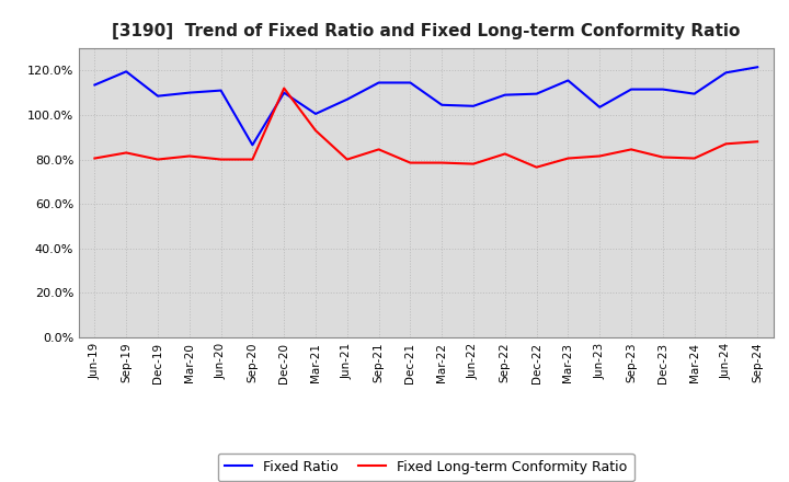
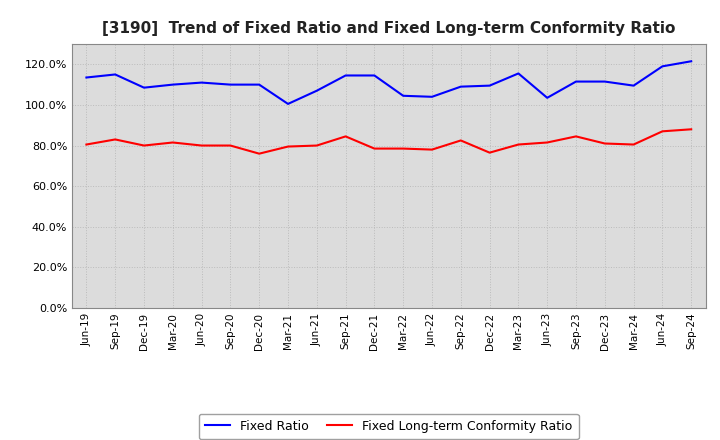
Fixed Ratio/Sep-19: 119.5% -> 115.0%
Fixed Ratio/Sep-20: 86.5% -> 110.0%
Fixed Long-term Conformity Ratio/Dec-20: 112.0% -> 76.0%
Fixed Long-term Conformity Ratio/Mar-21: 93.0% -> 79.5%
